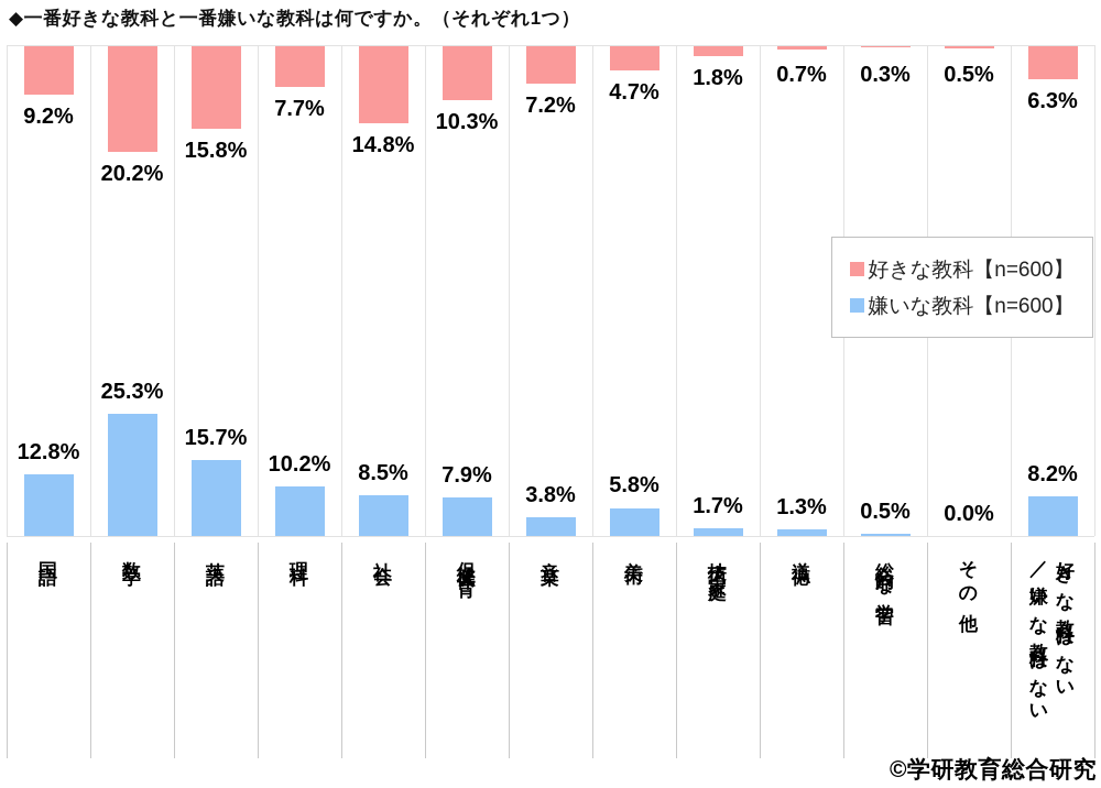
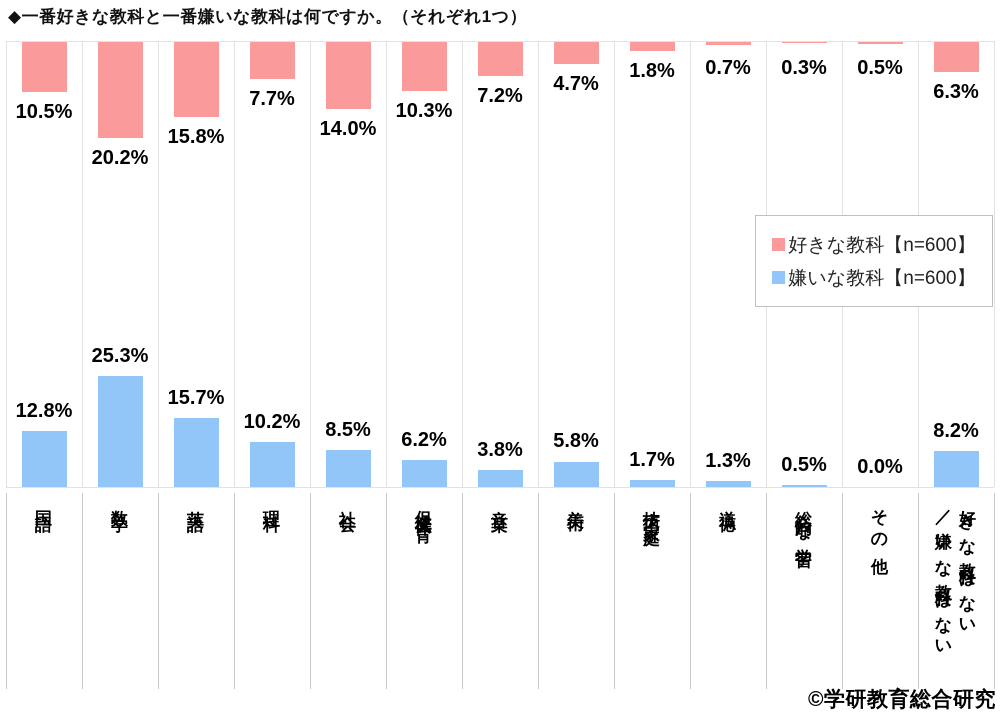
好きな教科【n=600】/国語: 9.2% -> 10.5%
好きな教科【n=600】/社会: 14.8% -> 14.0%
嫌いな教科【n=600】/保健体育: 7.9% -> 6.2%
